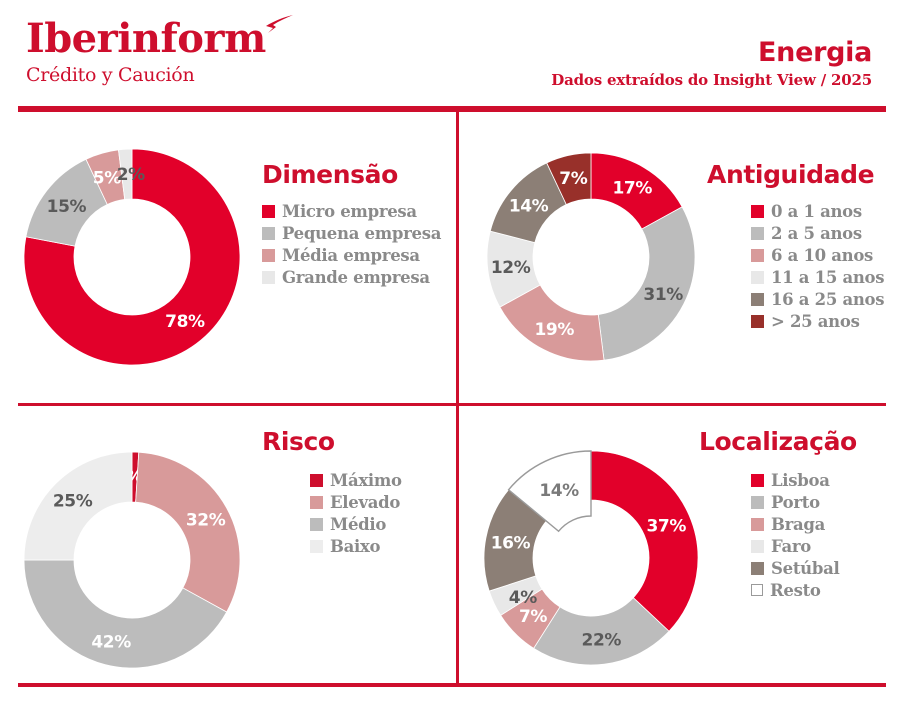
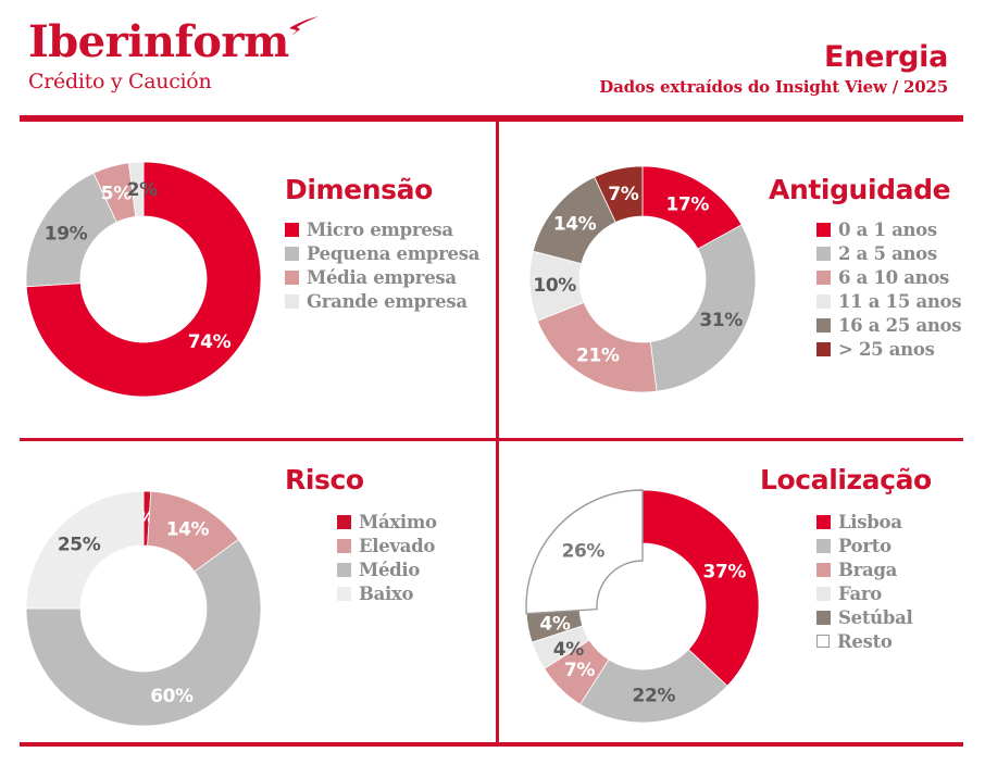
Dimensão/Micro empresa: 78% -> 74%
Dimensão/Pequena empresa: 15% -> 19%
Antiguidade/6 a 10 anos: 19% -> 21%
Antiguidade/11 a 15 anos: 12% -> 10%
Risco/Elevado: 32% -> 14%
Risco/Médio: 42% -> 60%
Localização/Setúbal: 16% -> 4%
Localização/Resto: 14% -> 26%
